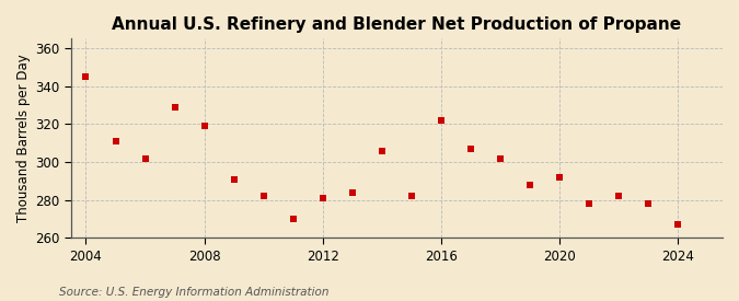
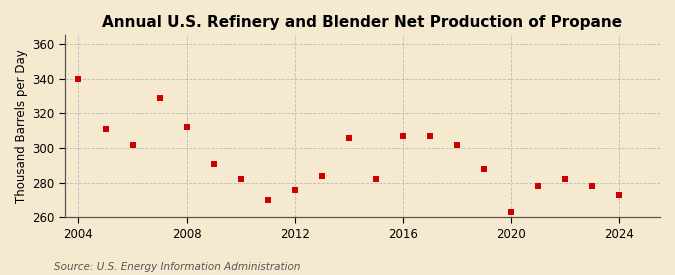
2004: 345 -> 340
2008: 319 -> 312
2012: 281 -> 276
2016: 322 -> 307
2020: 292 -> 263
2024: 267 -> 273
